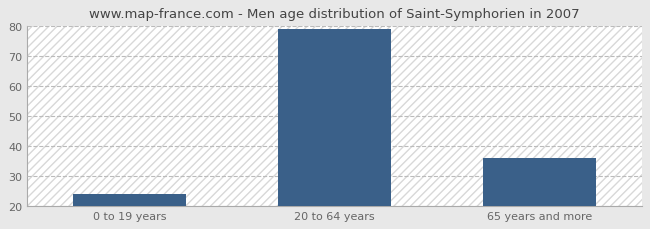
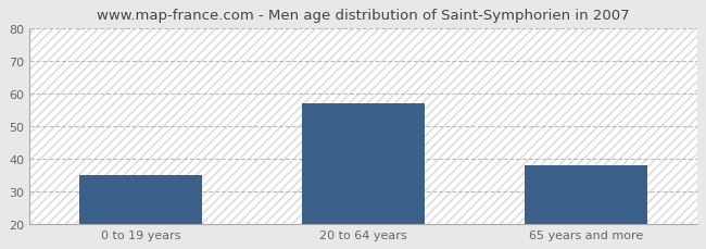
0 to 19 years: 24 -> 35
20 to 64 years: 79 -> 57
65 years and more: 36 -> 38
